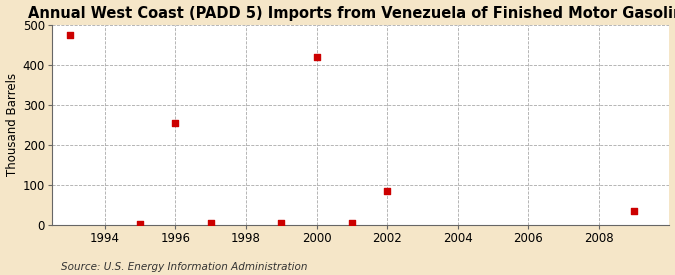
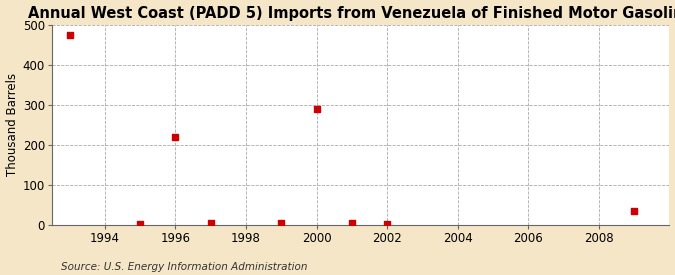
1996: 255 -> 218
2000: 420 -> 289
2002: 85 -> 2
